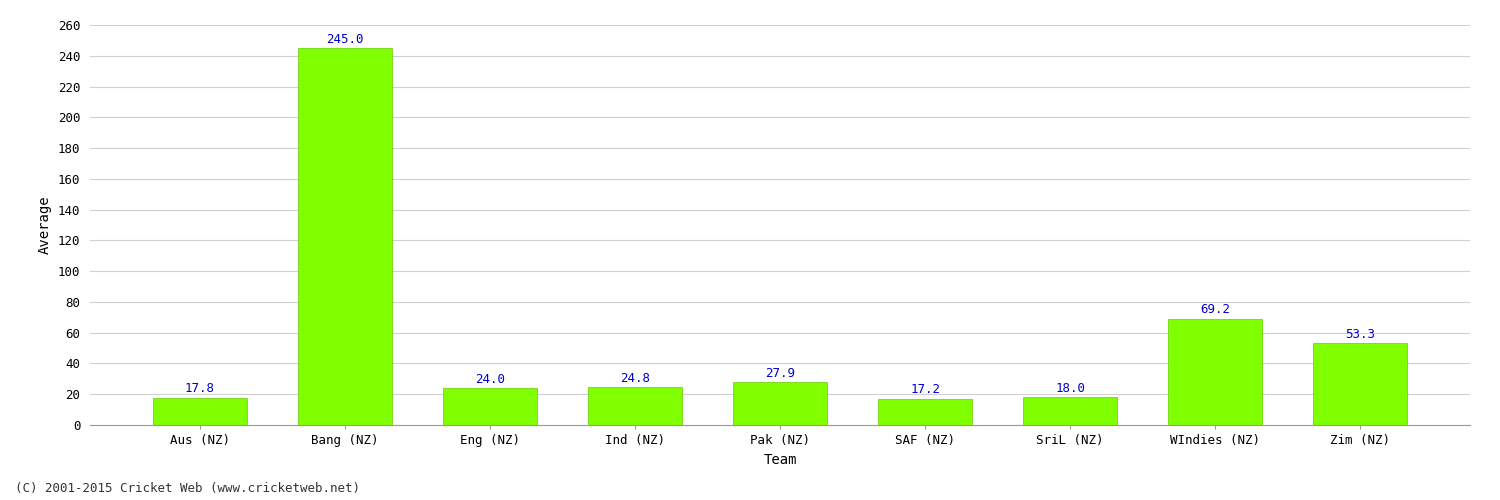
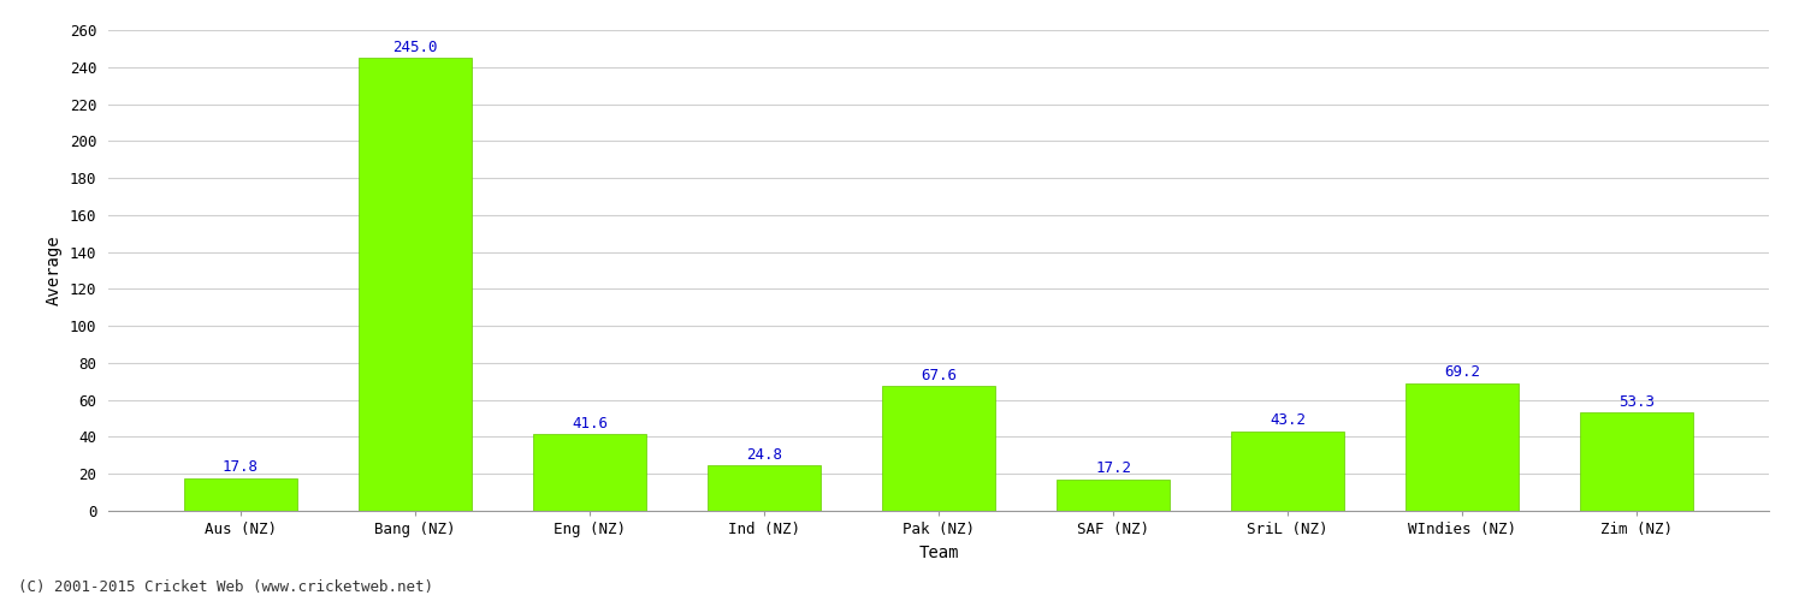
Eng (NZ): 24.0 -> 41.6
Pak (NZ): 27.9 -> 67.6
SriL (NZ): 18.0 -> 43.2
